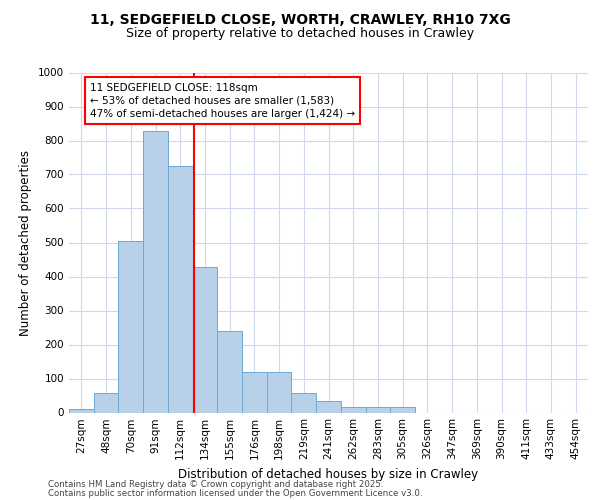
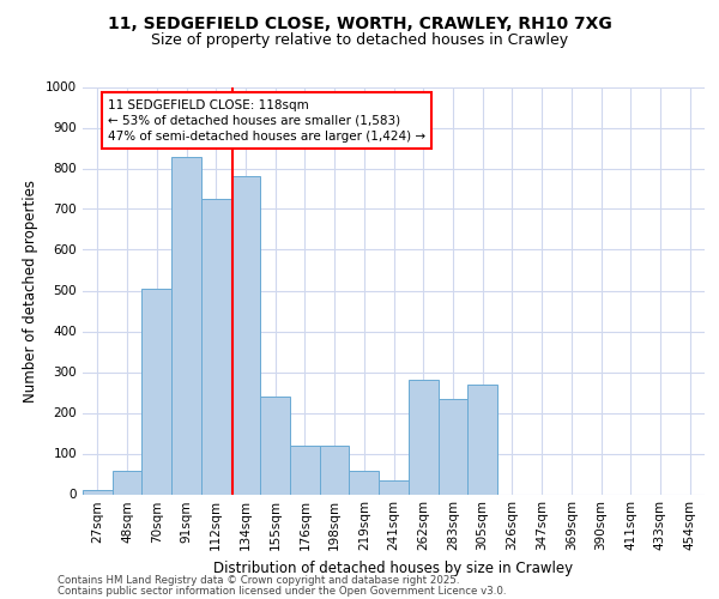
134sqm: 428 -> 780
262sqm: 15 -> 280
283sqm: 15 -> 235
305sqm: 15 -> 270
